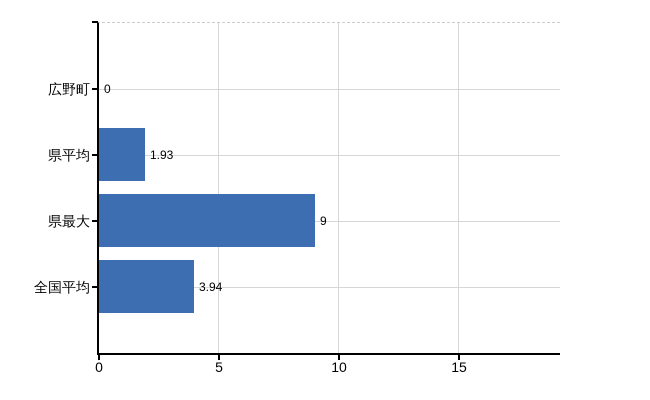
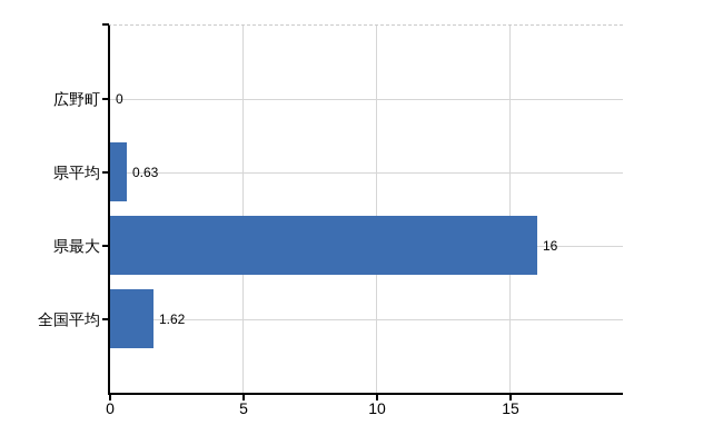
県平均: 1.93 -> 0.63
県最大: 9 -> 16
全国平均: 3.94 -> 1.62
